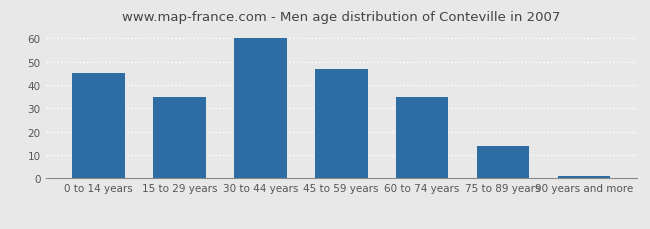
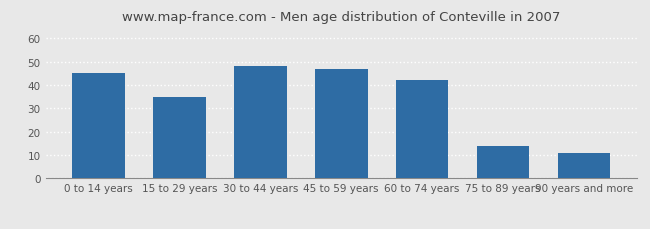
30 to 44 years: 60 -> 48
60 to 74 years: 35 -> 42
90 years and more: 1 -> 11
